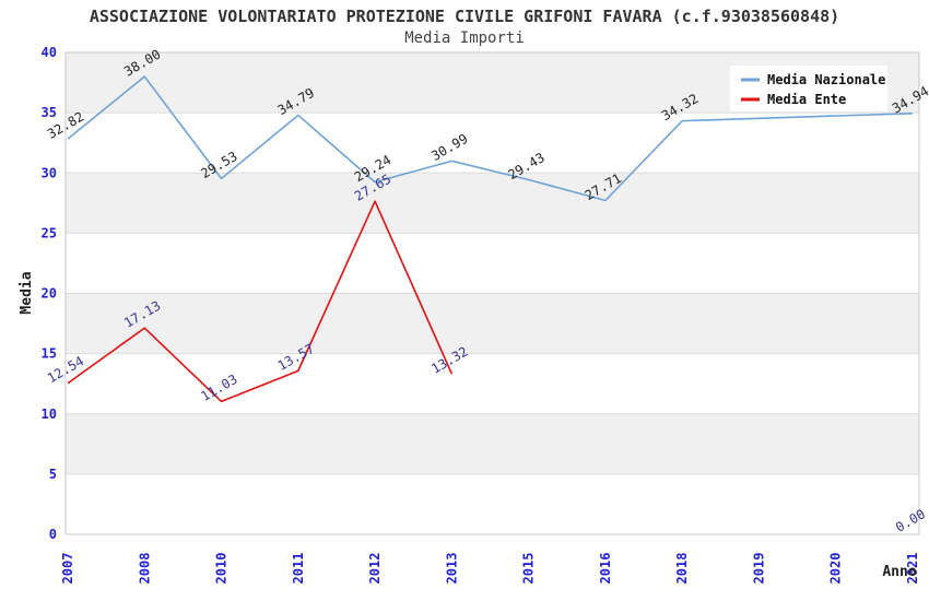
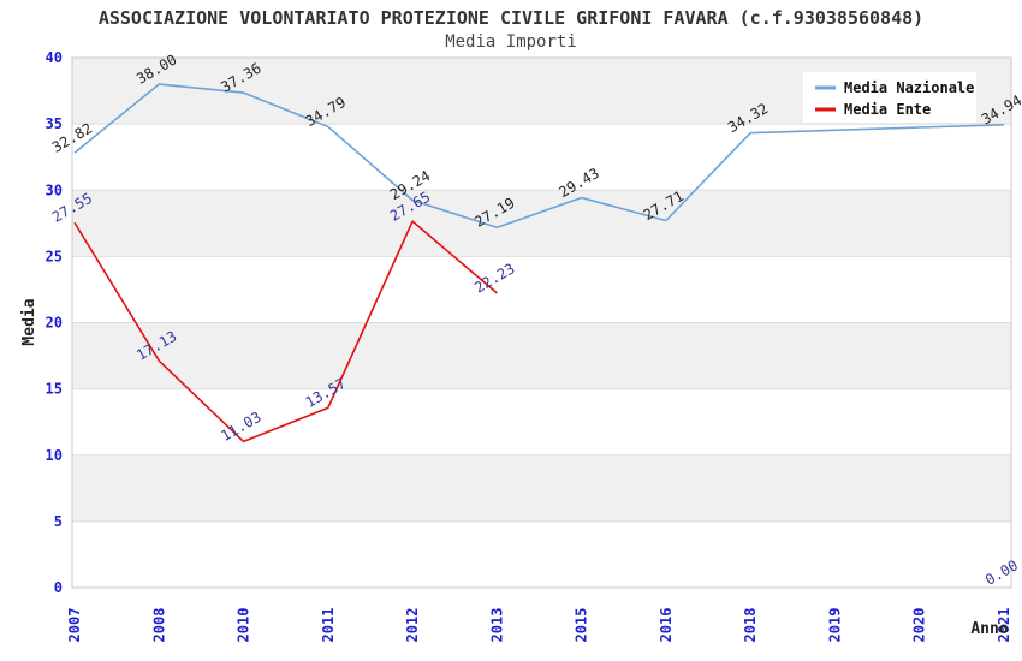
Media Ente/2007: 12.54 -> 27.55
Media Nazionale/2010: 29.53 -> 37.36
Media Nazionale/2013: 30.99 -> 27.19
Media Ente/2013: 13.32 -> 22.23
